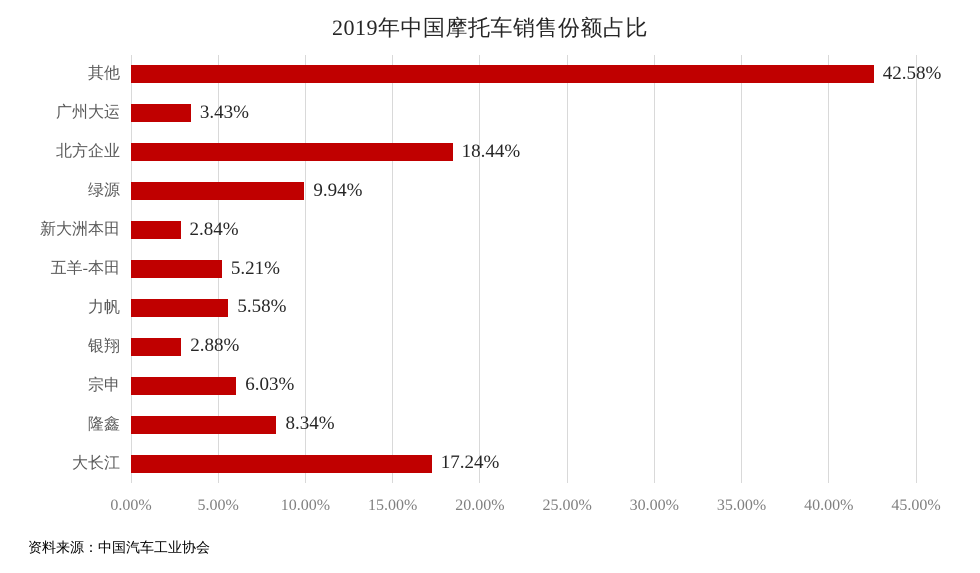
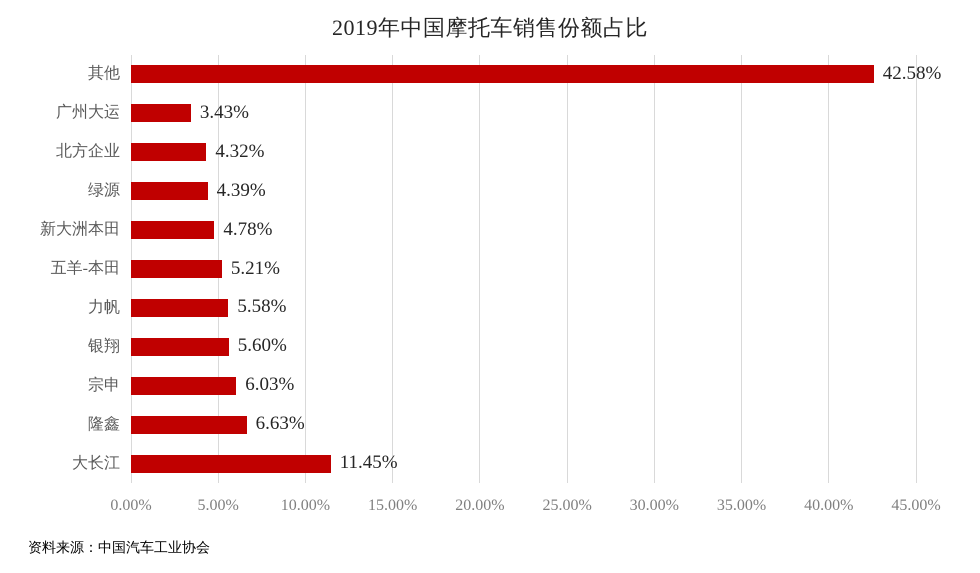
北方企业: 18.44% -> 4.32%
绿源: 9.94% -> 4.39%
新大洲本田: 2.84% -> 4.78%
银翔: 2.88% -> 5.60%
隆鑫: 8.34% -> 6.63%
大长江: 17.24% -> 11.45%
